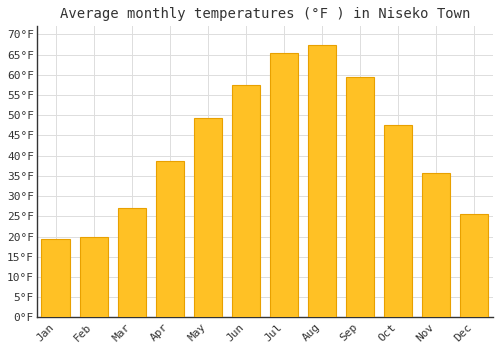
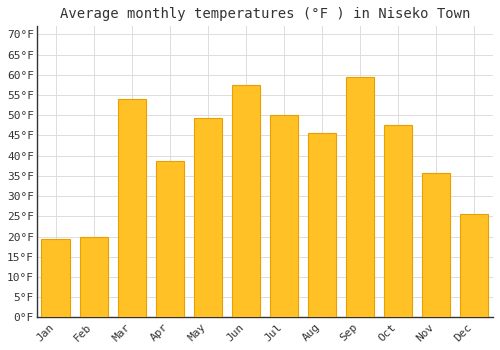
Mar: 27.0°F -> 54.0°F
Jul: 65.3°F -> 50.0°F
Aug: 67.3°F -> 45.5°F
